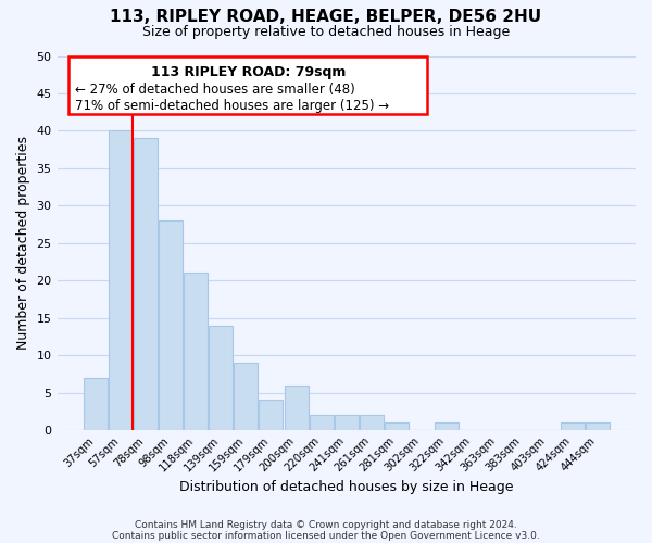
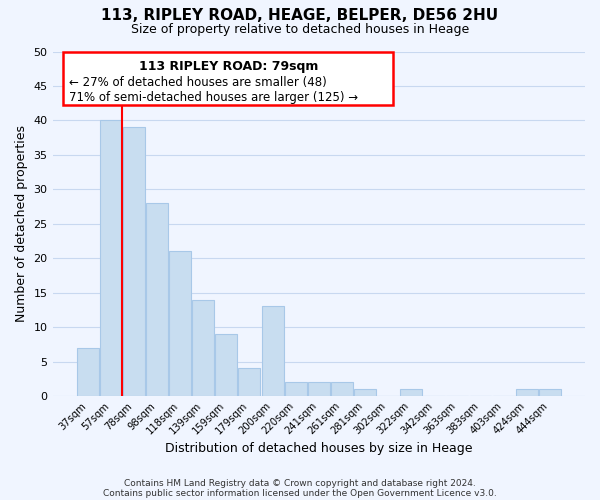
200sqm: 6 -> 13
